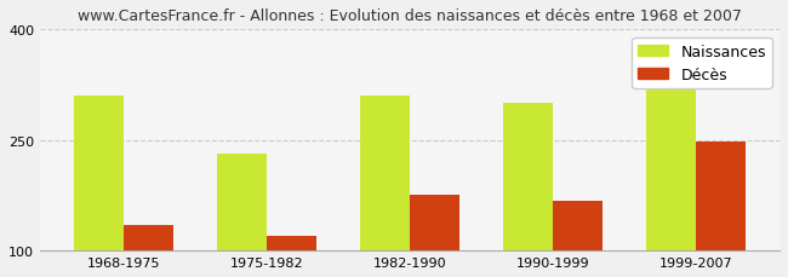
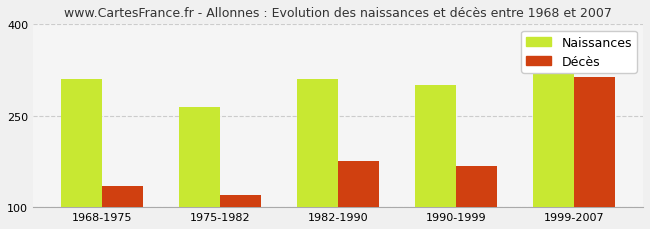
Naissances/1975-1982: 232 -> 264
Décès/1999-2007: 248 -> 314
